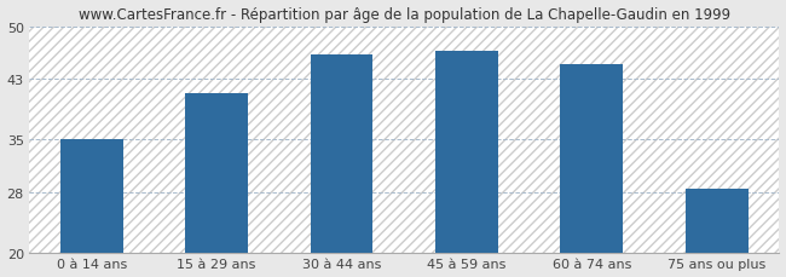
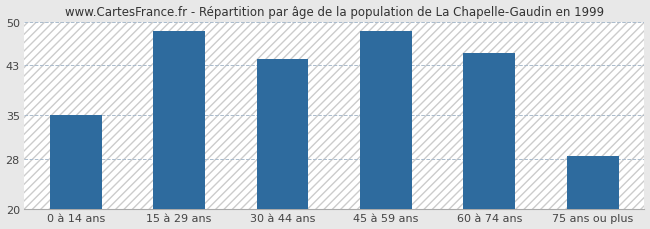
15 à 29 ans: 41.2 -> 48.5
30 à 44 ans: 46.2 -> 44.0
45 à 59 ans: 46.8 -> 48.5
